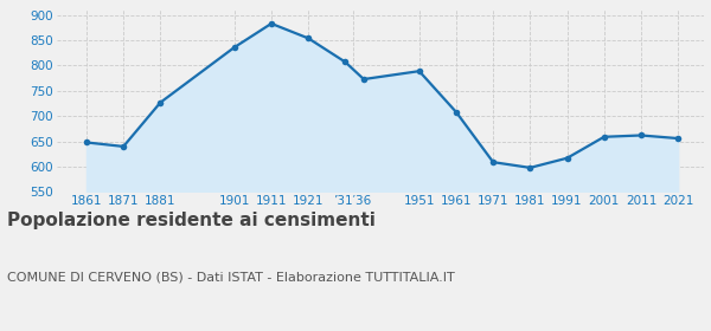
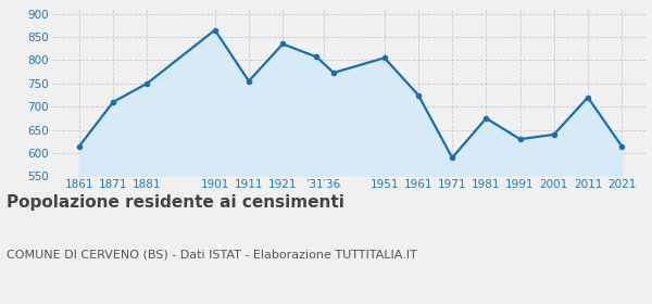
1861: 648 -> 615
1871: 640 -> 710
1881: 727 -> 750
1901: 836 -> 865
1911: 883 -> 755
1921: 854 -> 835
1951: 789 -> 805
1961: 708 -> 725
1971: 609 -> 590
1981: 598 -> 675
1991: 617 -> 630
2001: 659 -> 640
2011: 662 -> 720
2021: 656 -> 615
